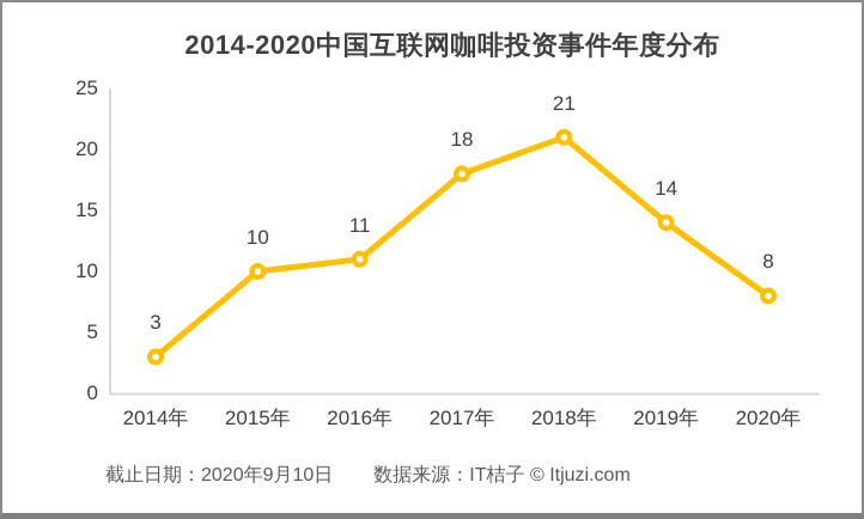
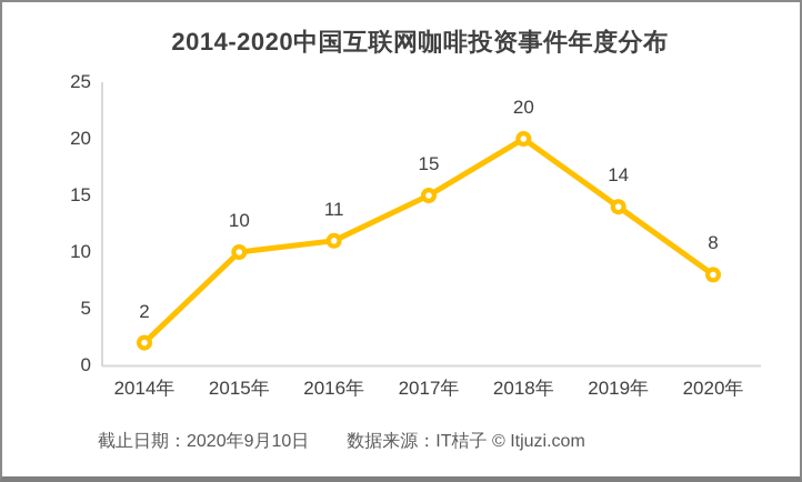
2014年: 3 -> 2
2017年: 18 -> 15
2018年: 21 -> 20
